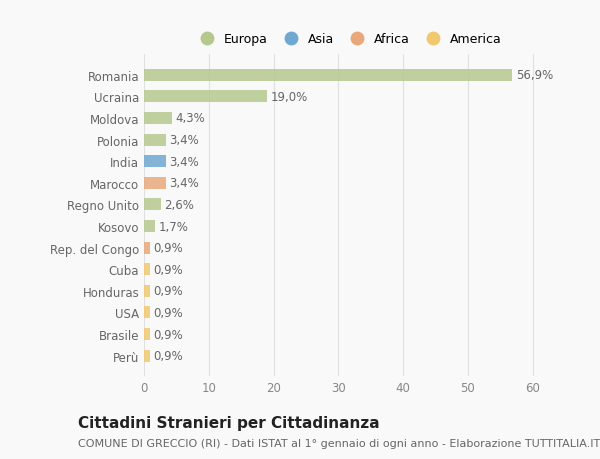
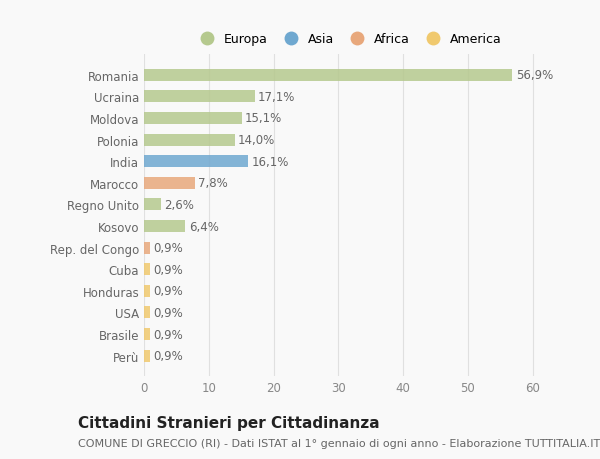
Ucraina: 19,0% -> 17,1%
Moldova: 4,3% -> 15,1%
Polonia: 3,4% -> 14,0%
India: 3,4% -> 16,1%
Marocco: 3,4% -> 7,8%
Kosovo: 1,7% -> 6,4%
